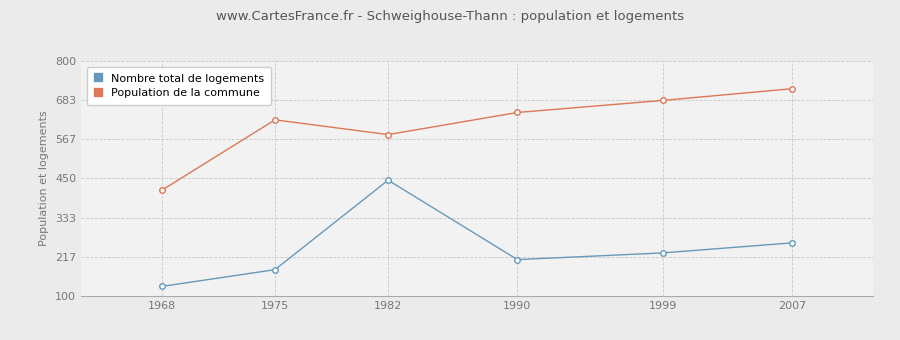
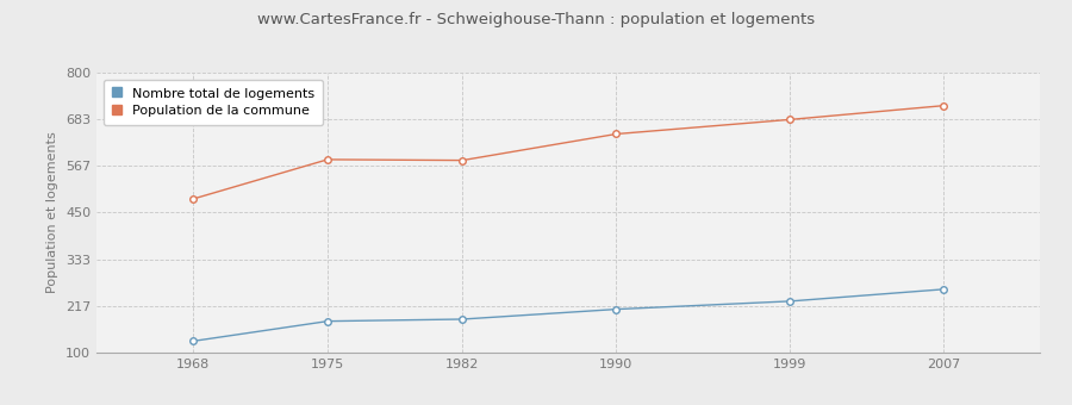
Population de la commune/1968: 415 -> 484
Population de la commune/1975: 625 -> 583
Nombre total de logements/1982: 445 -> 183
